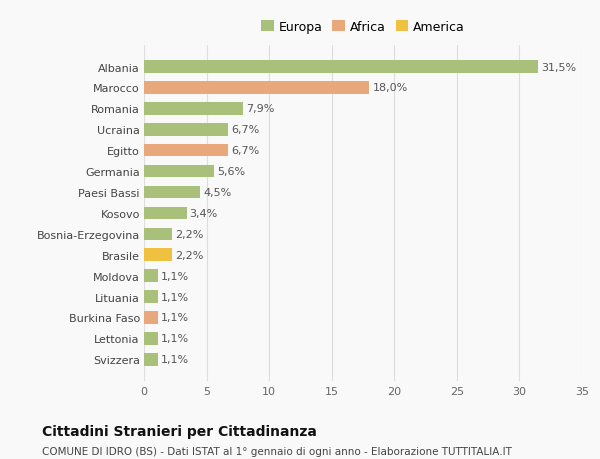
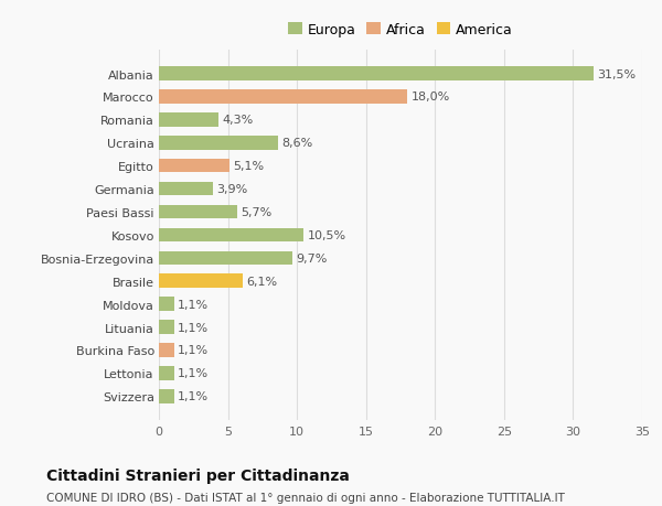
Romania: 7,9% -> 4,3%
Ucraina: 6,7% -> 8,6%
Egitto: 6,7% -> 5,1%
Germania: 5,6% -> 3,9%
Paesi Bassi: 4,5% -> 5,7%
Kosovo: 3,4% -> 10,5%
Bosnia-Erzegovina: 2,2% -> 9,7%
Brasile: 2,2% -> 6,1%
